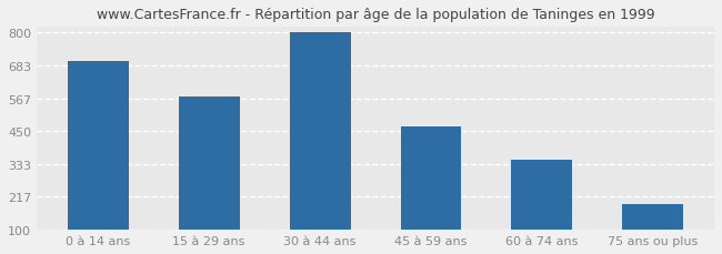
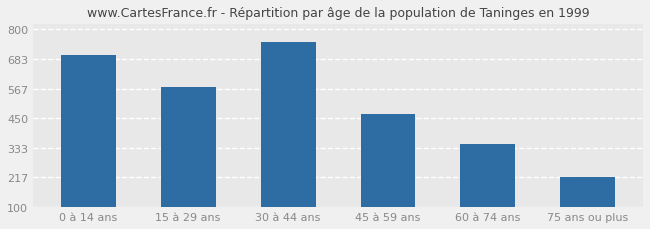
30 à 44 ans: 800 -> 750
75 ans ou plus: 190 -> 220
